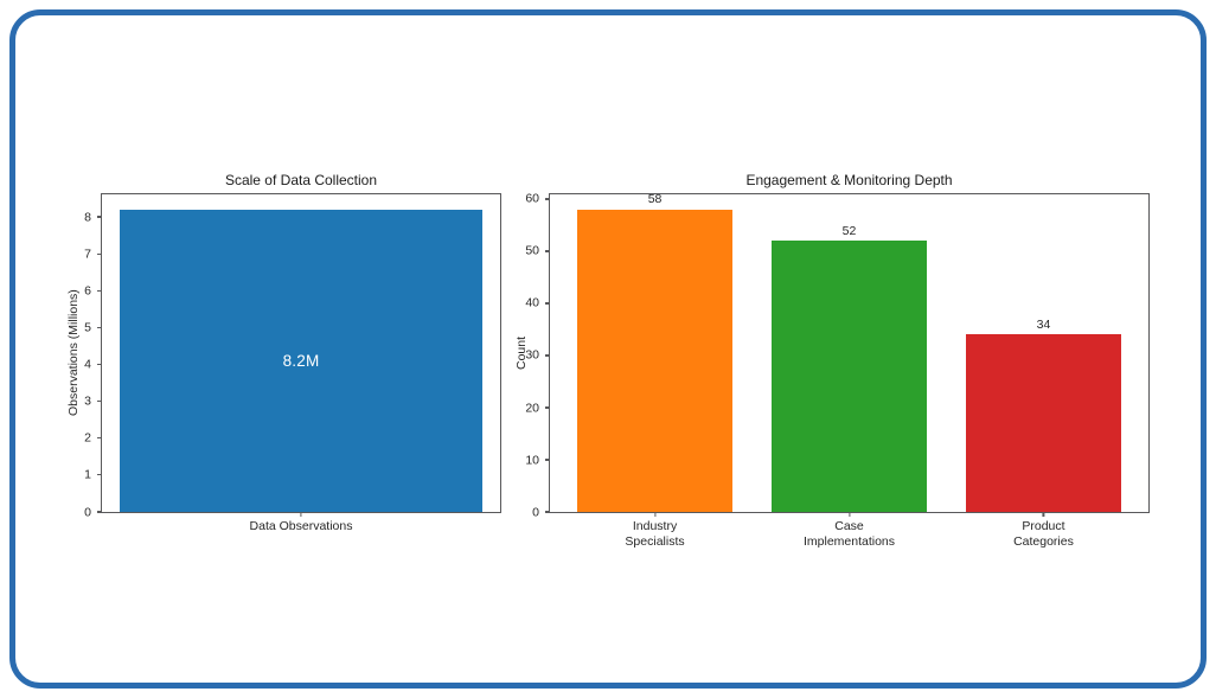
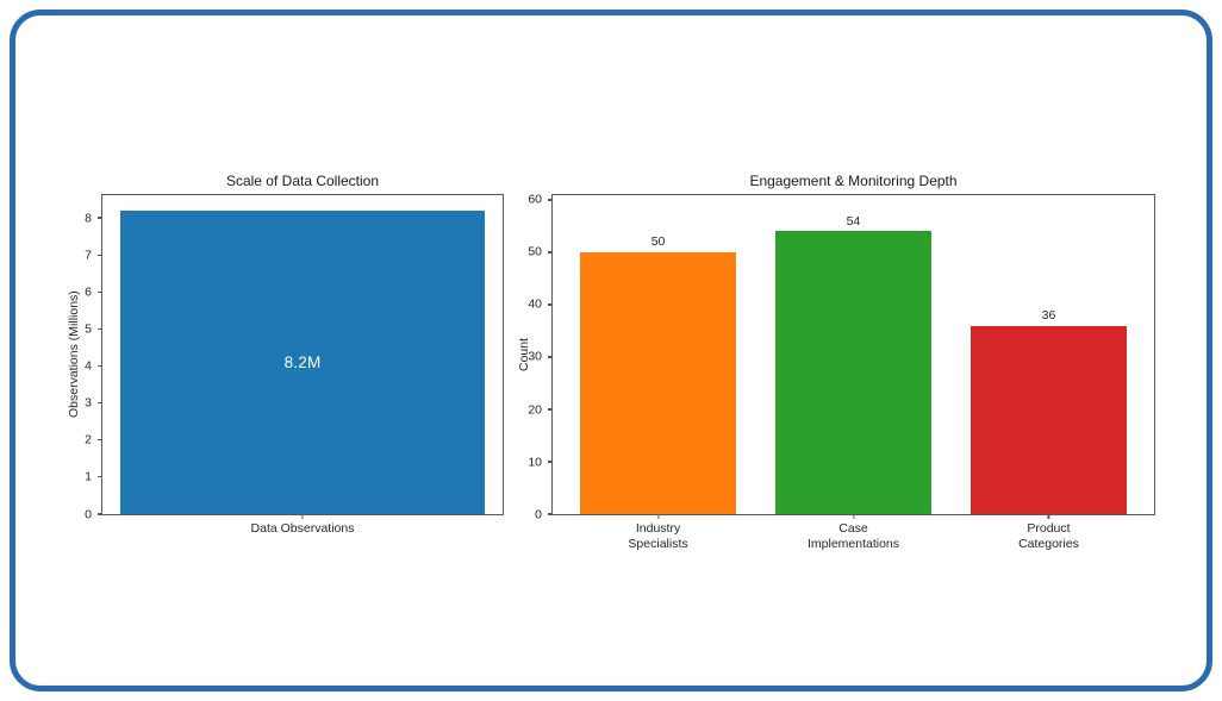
Engagement & Monitoring Depth/Industry Specialists: 58 -> 50
Engagement & Monitoring Depth/Case Implementations: 52 -> 54
Engagement & Monitoring Depth/Product Categories: 34 -> 36
